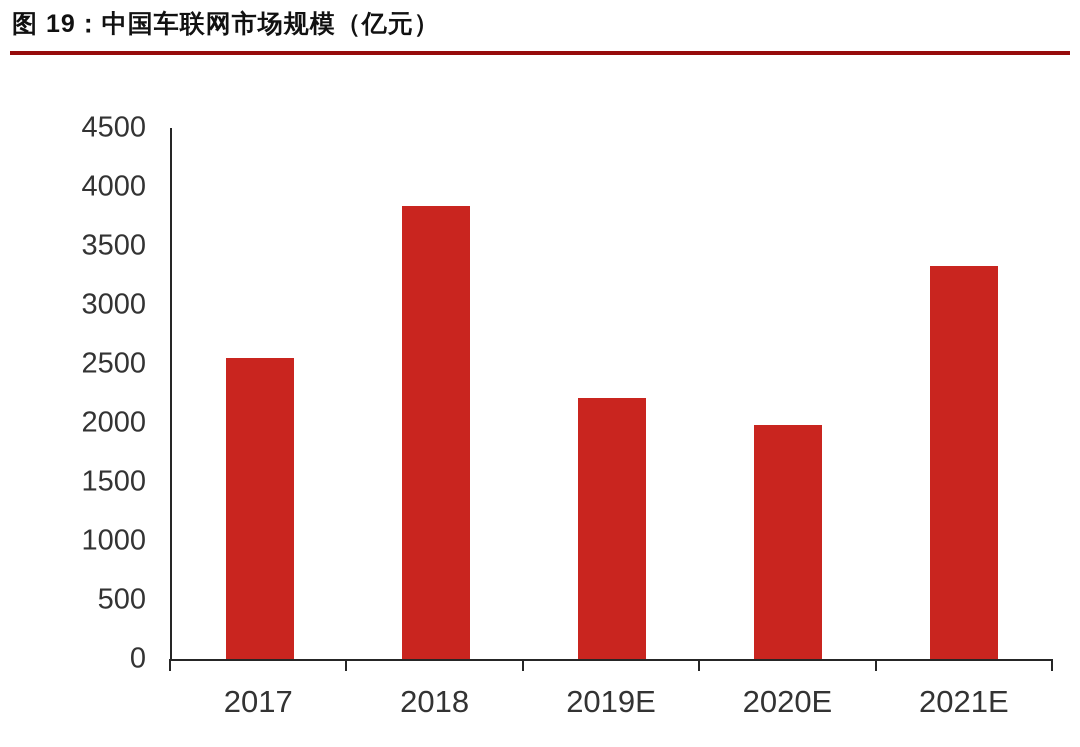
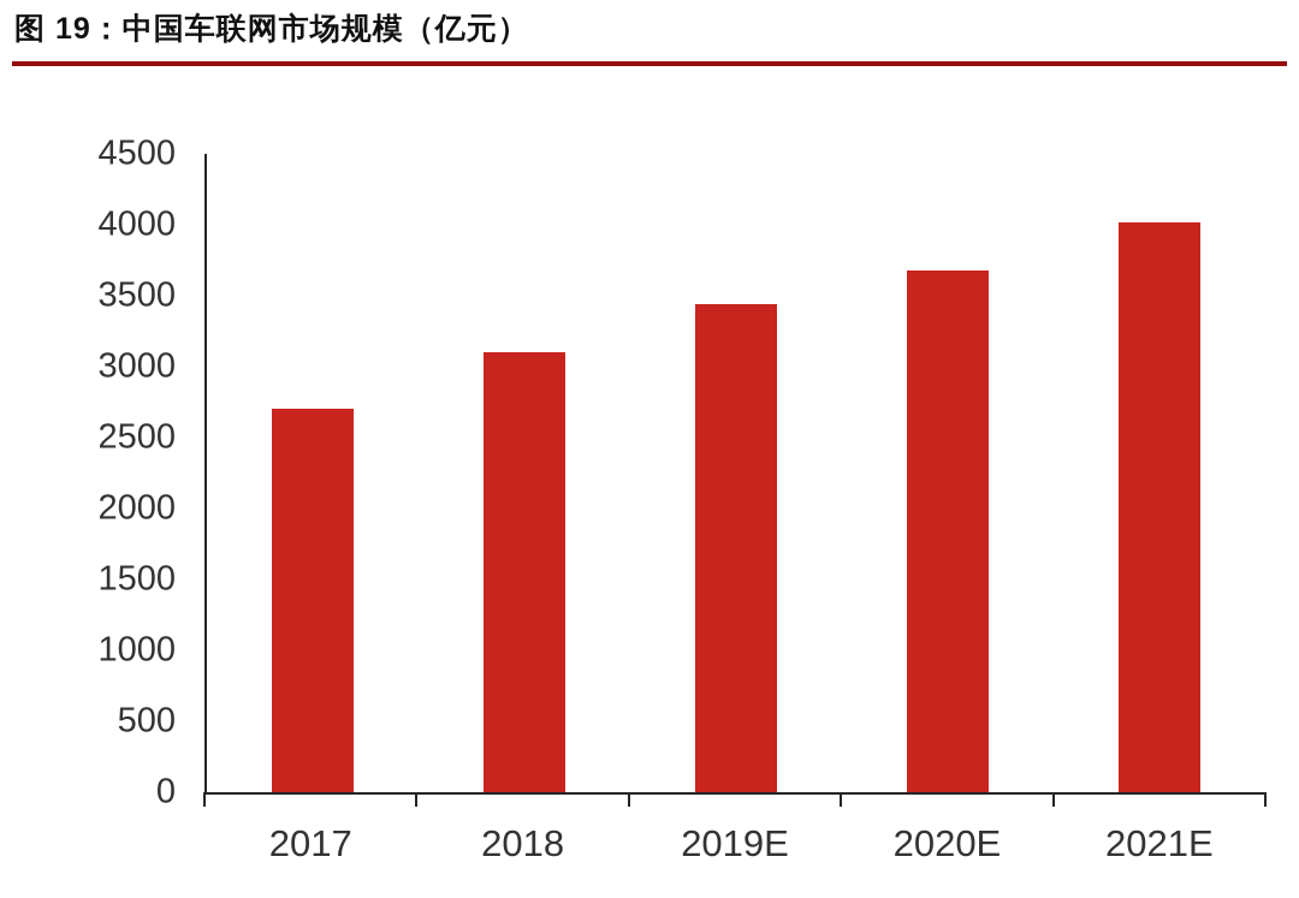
2017: 2550 -> 2700
2018: 3840 -> 3100
2019E: 2210 -> 3440
2020E: 1980 -> 3680
2021E: 3330 -> 4020
